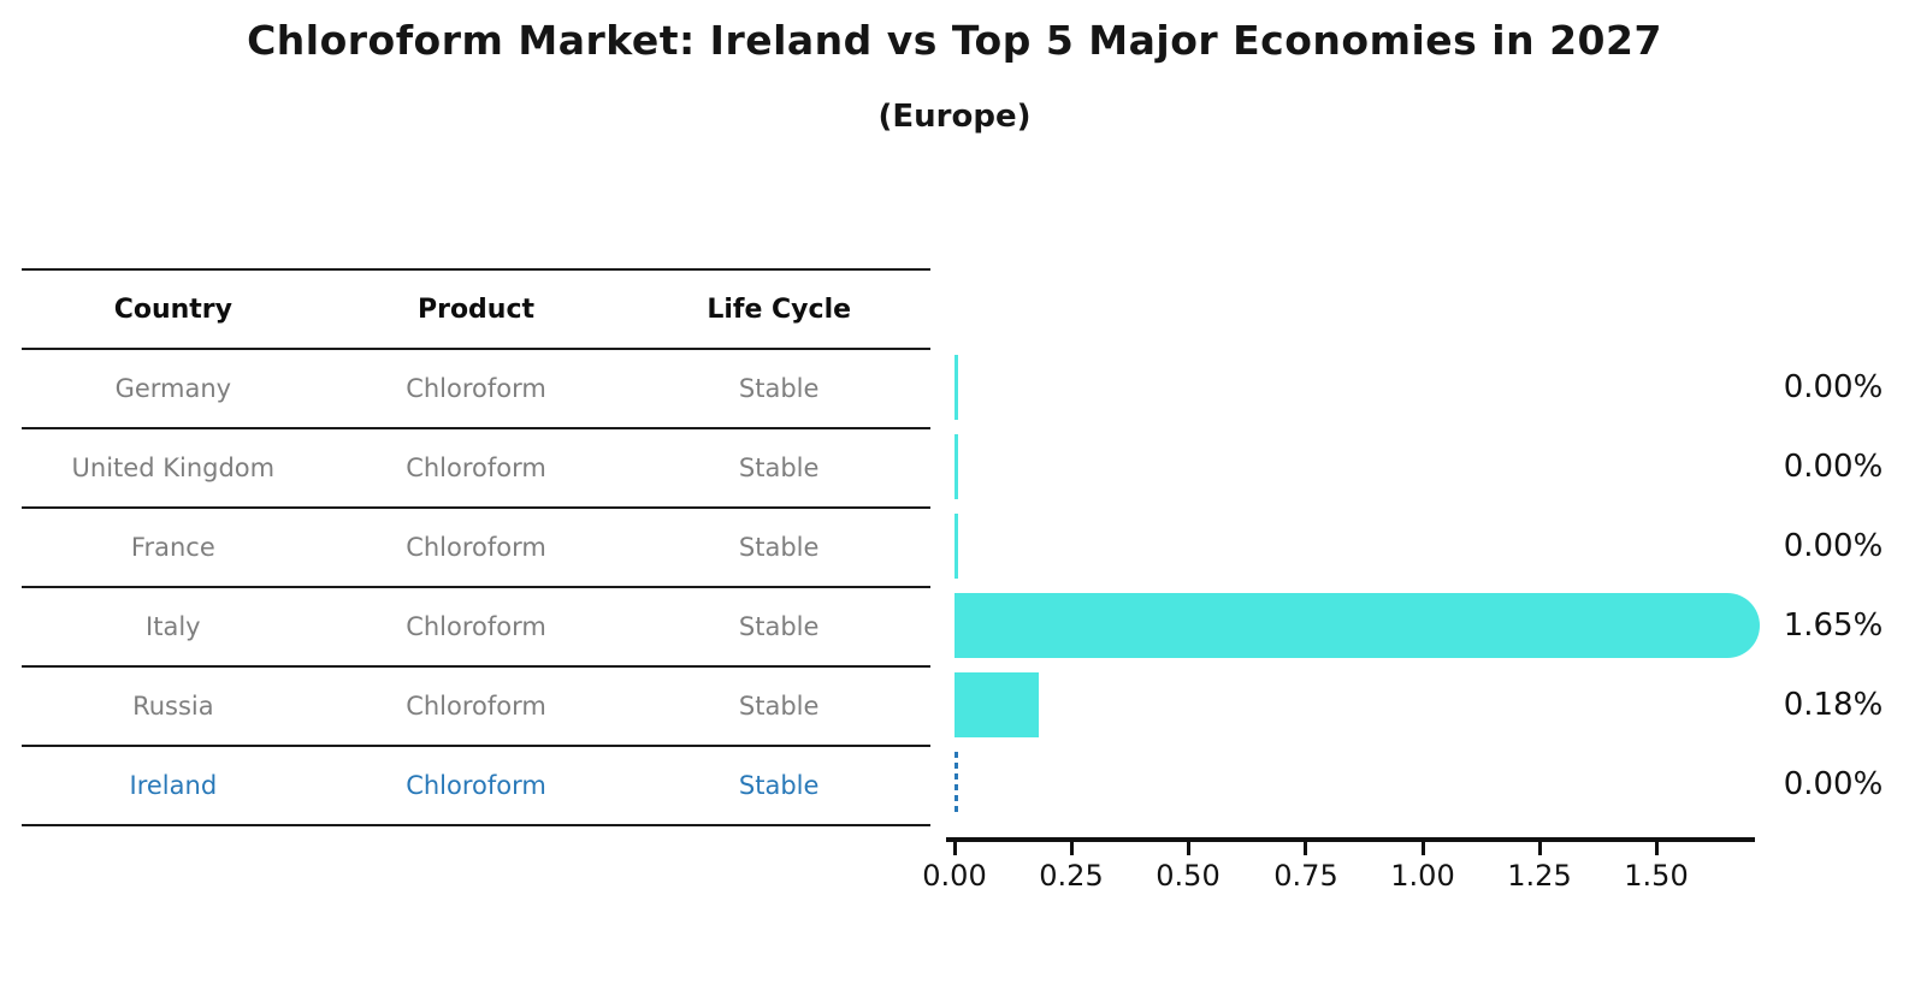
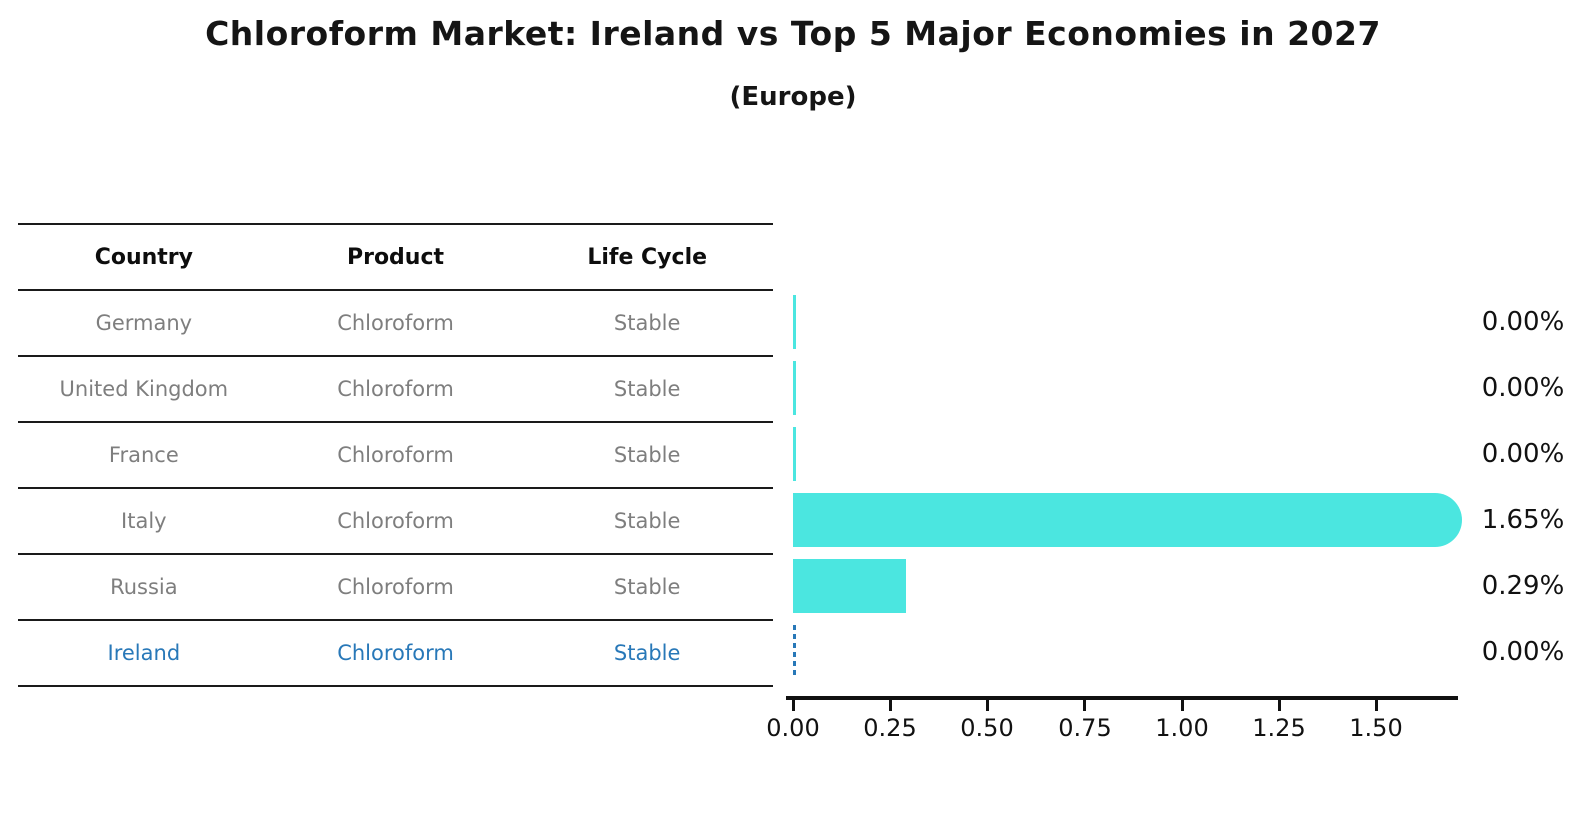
Russia: 0.18% -> 0.29%
